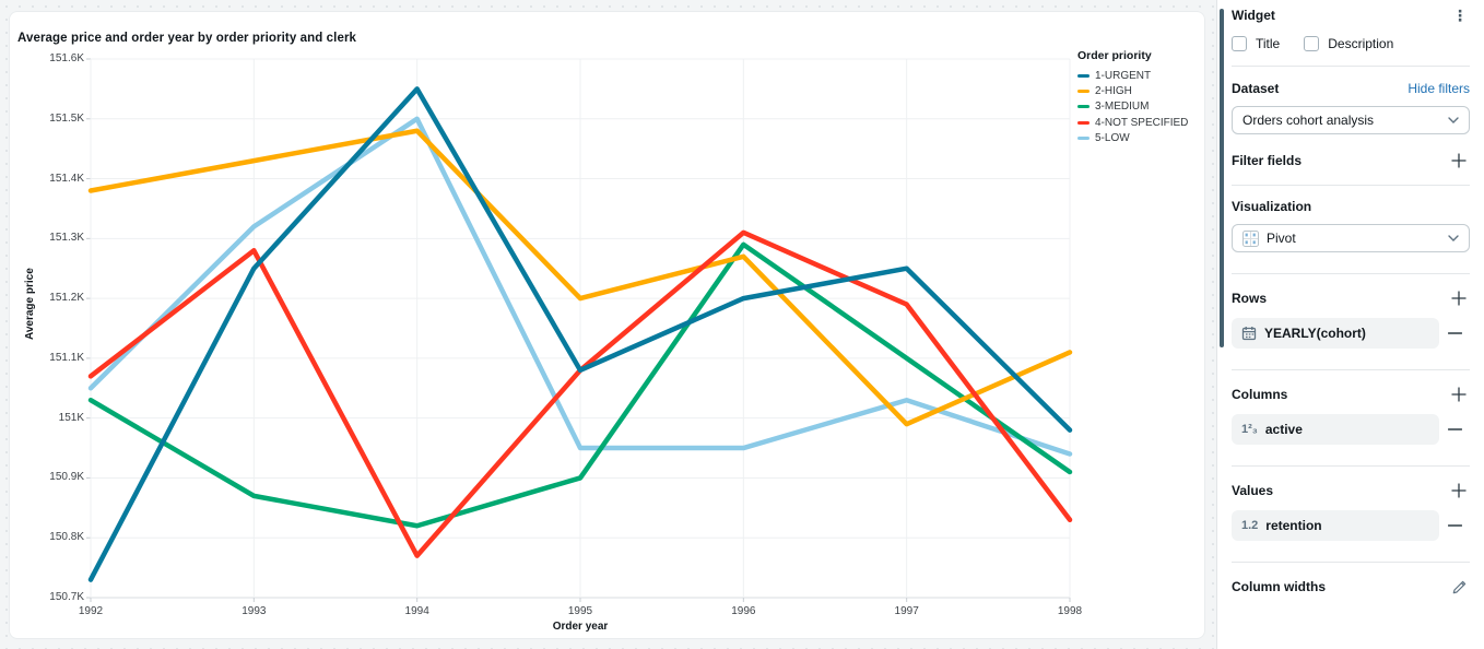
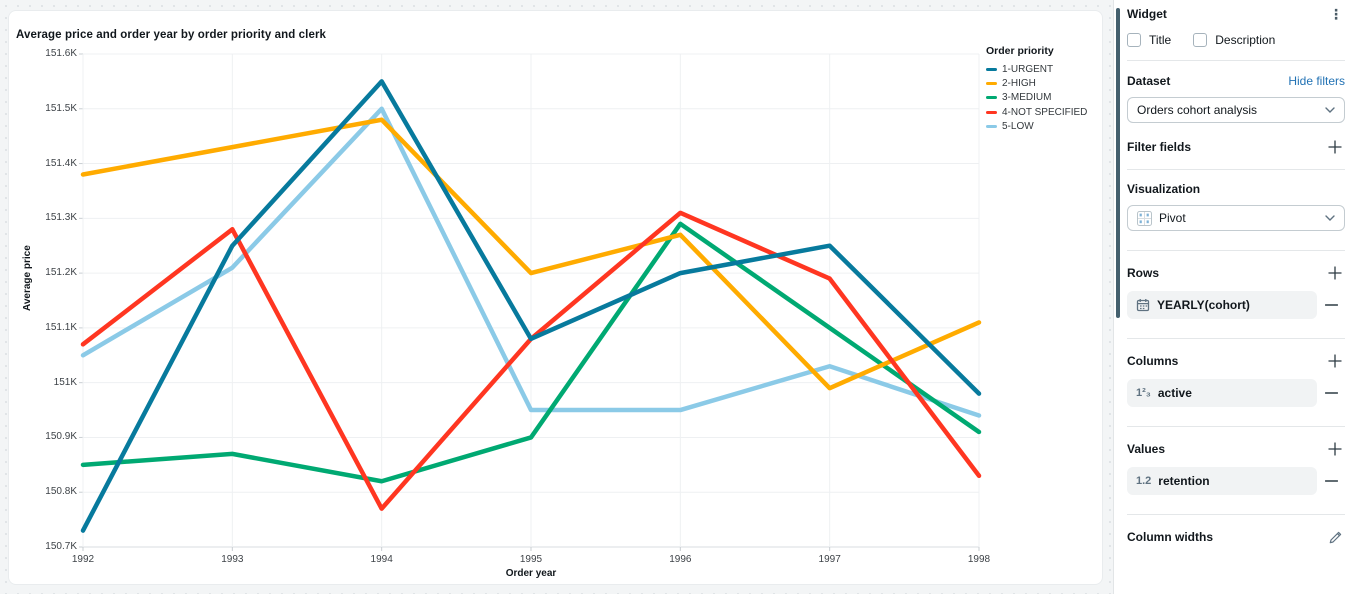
3-MEDIUM/1992: 151.03K -> 150.85K
5-LOW/1993: 151.32K -> 151.21K
